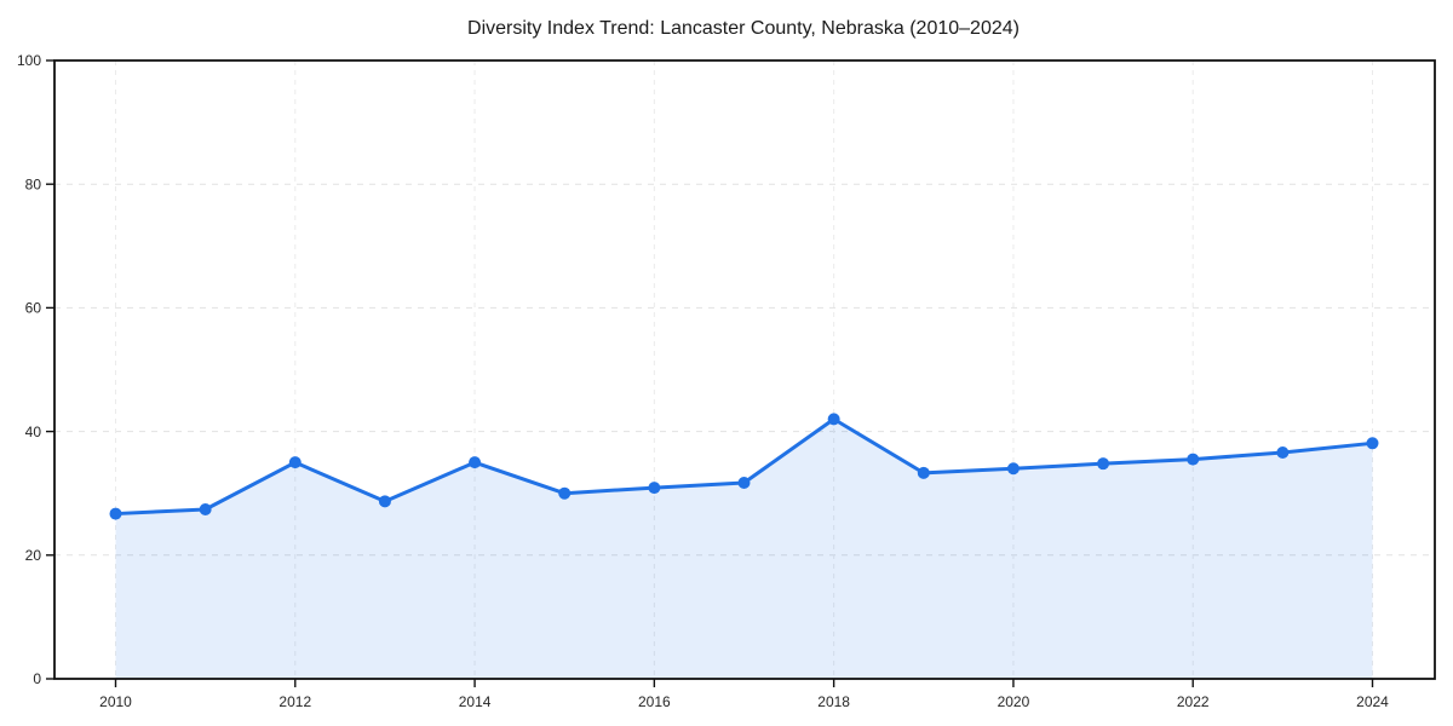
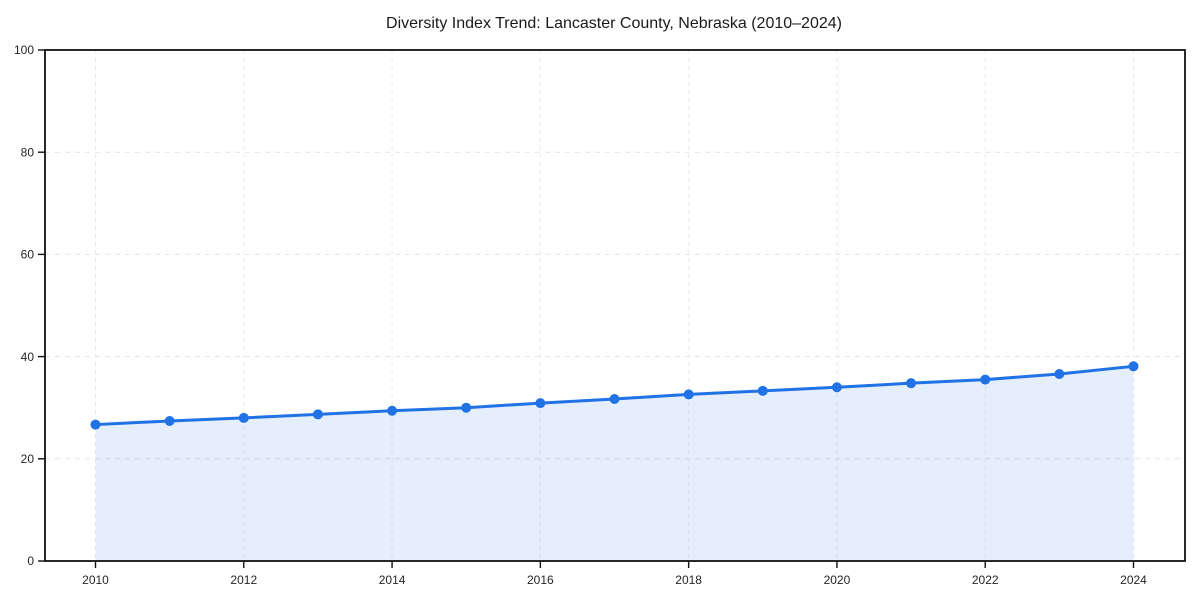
2012: 35 -> 28
2014: 35 -> 29
2018: 42 -> 33
